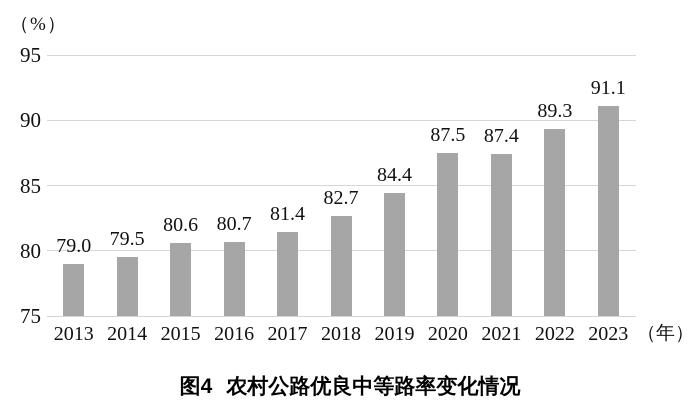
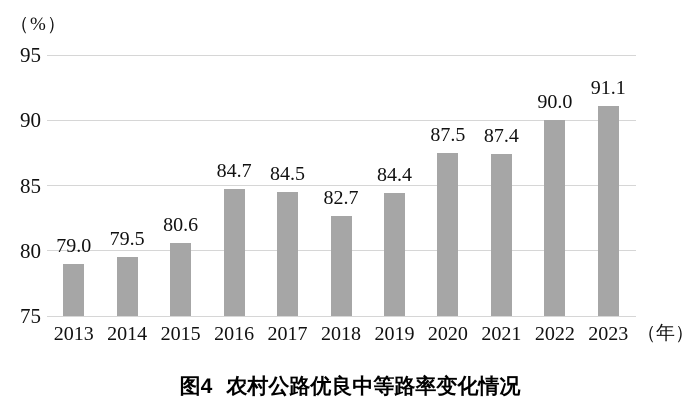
2016: 80.7 -> 84.7
2017: 81.4 -> 84.5
2022: 89.3 -> 90.0
